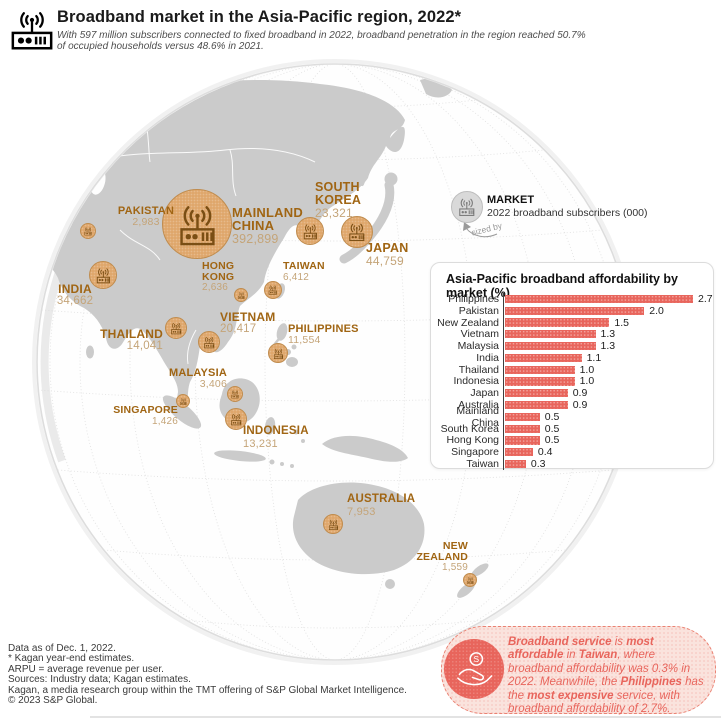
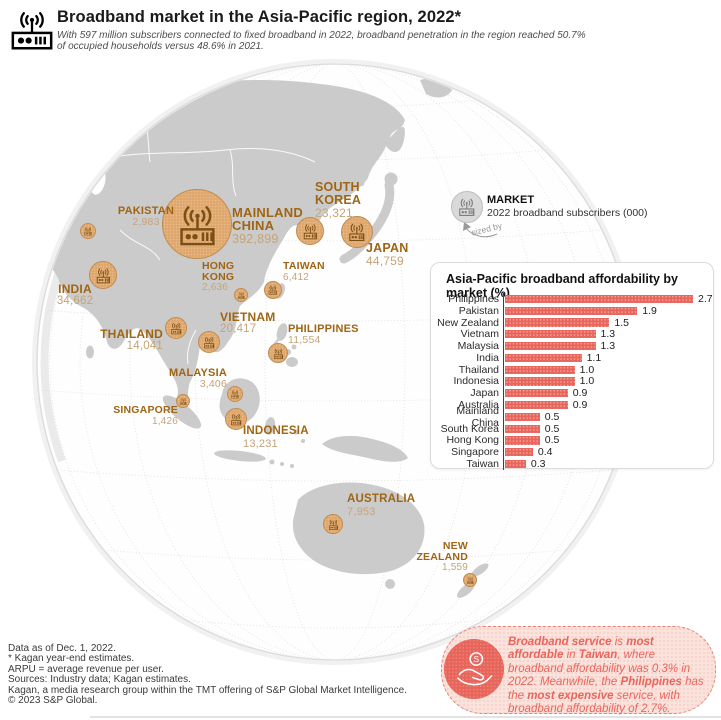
Asia-Pacific broadband affordability by market (%)/Pakistan: 2.0 -> 1.9
